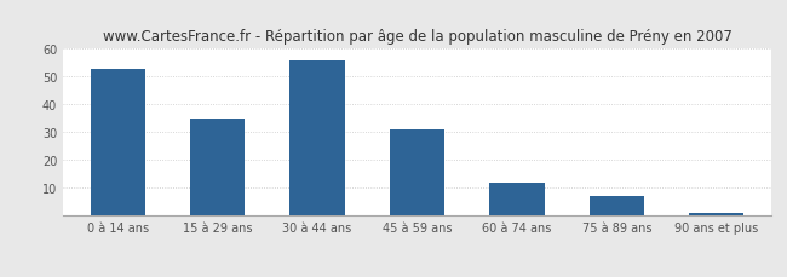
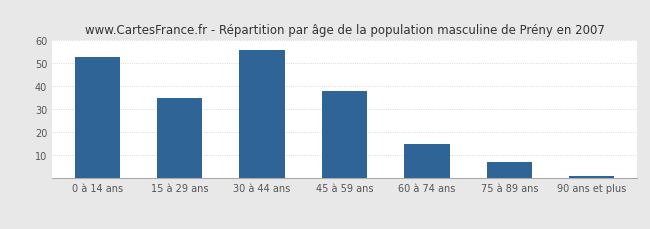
45 à 59 ans: 31 -> 38
60 à 74 ans: 12 -> 15
